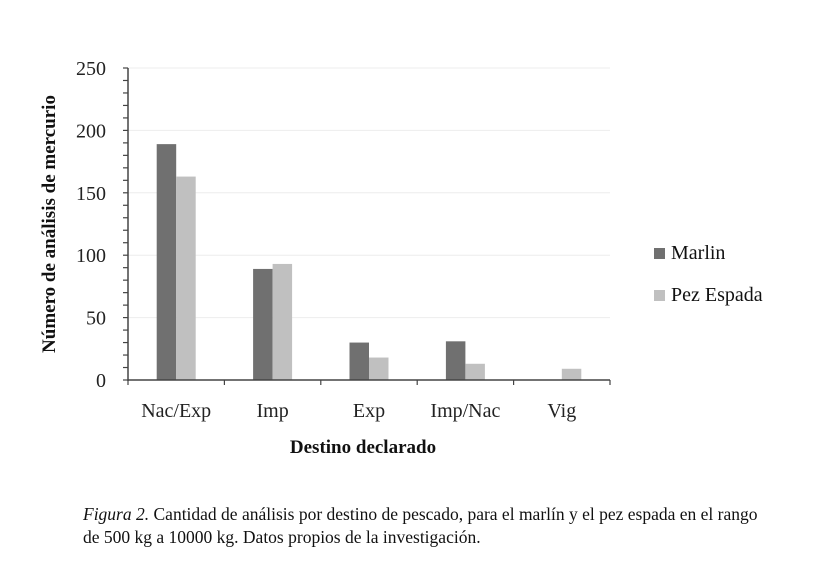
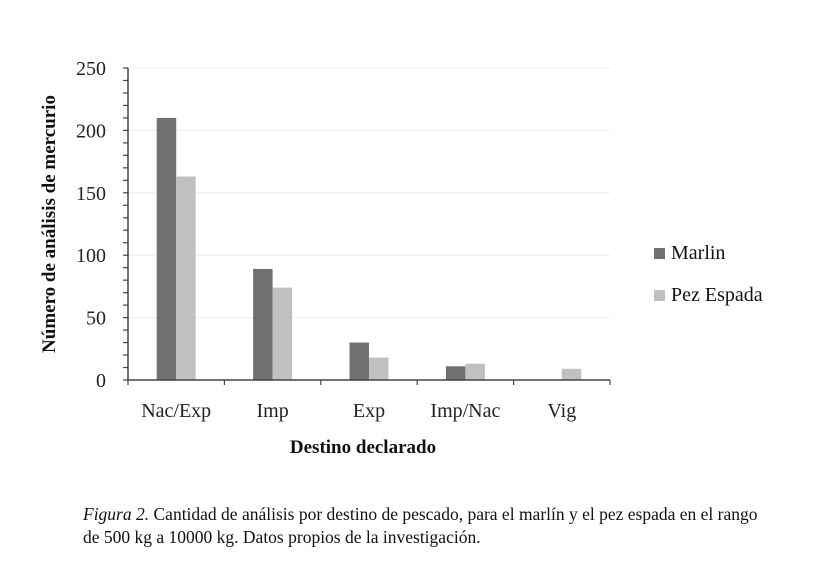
Marlin/Nac/Exp: 189 -> 210
Pez Espada/Imp: 93 -> 74
Marlin/Imp/Nac: 31 -> 11
